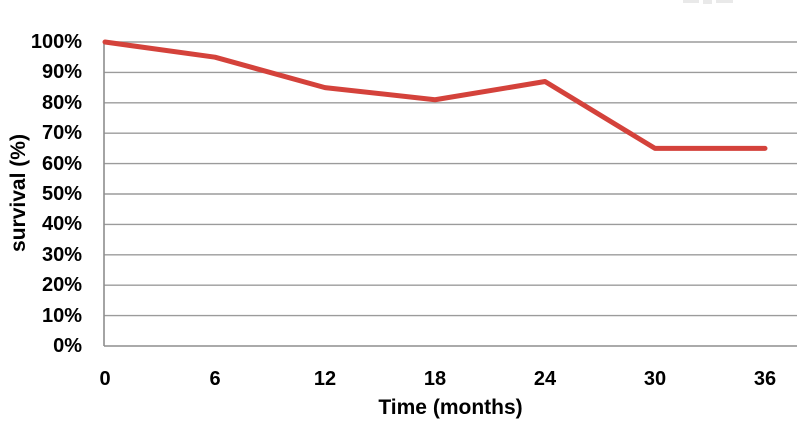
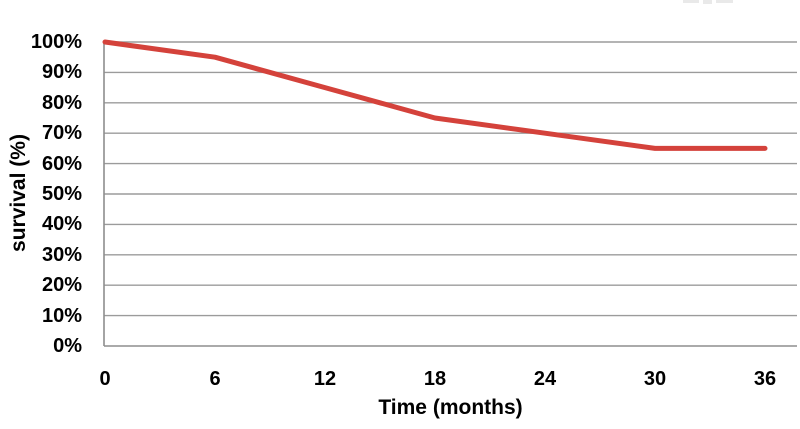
18: 81% -> 75%
24: 87% -> 70%
